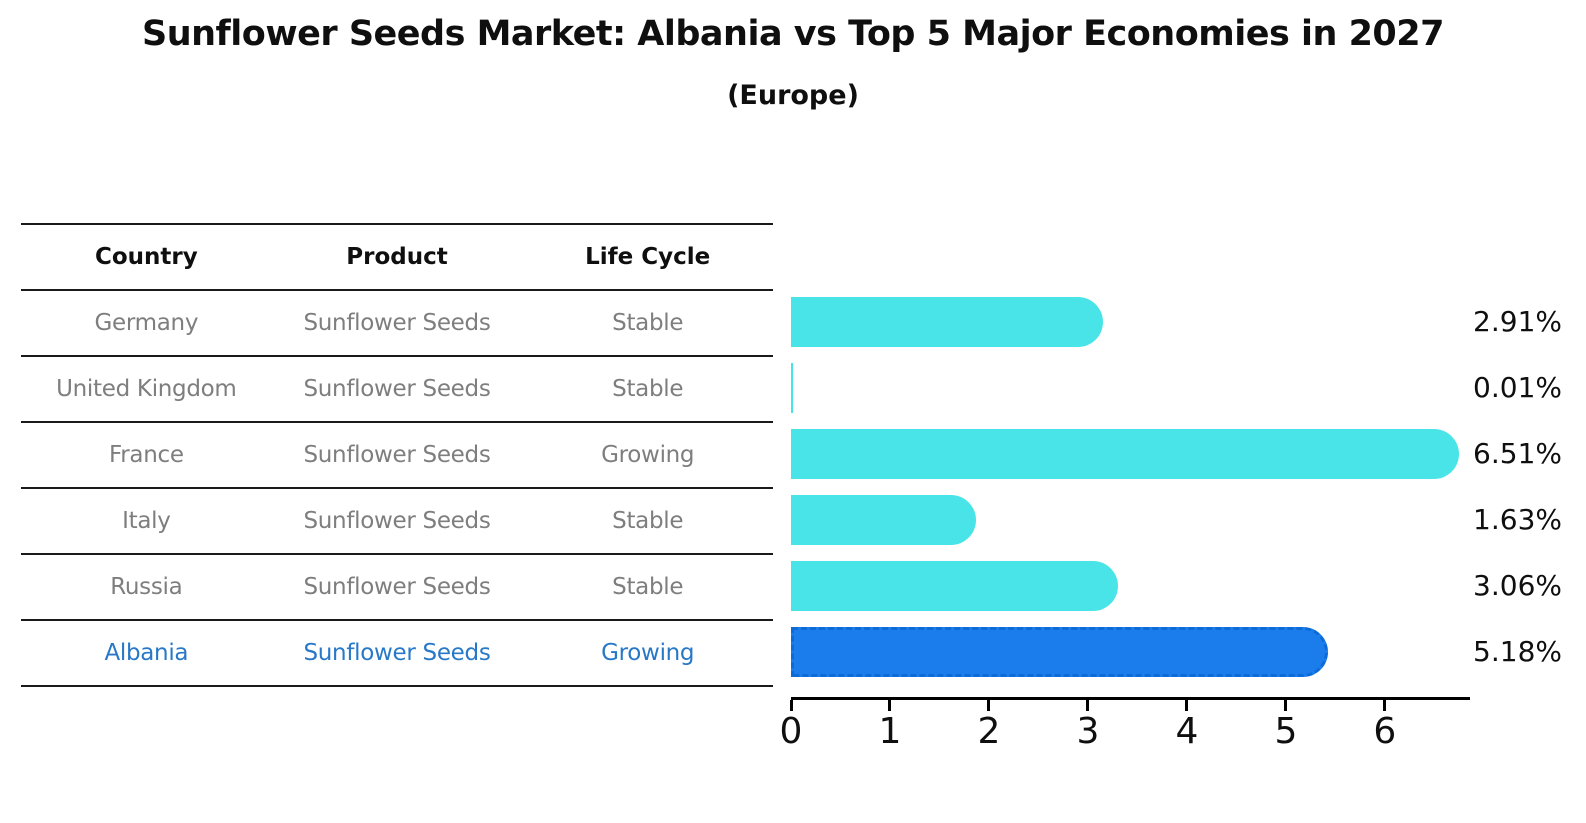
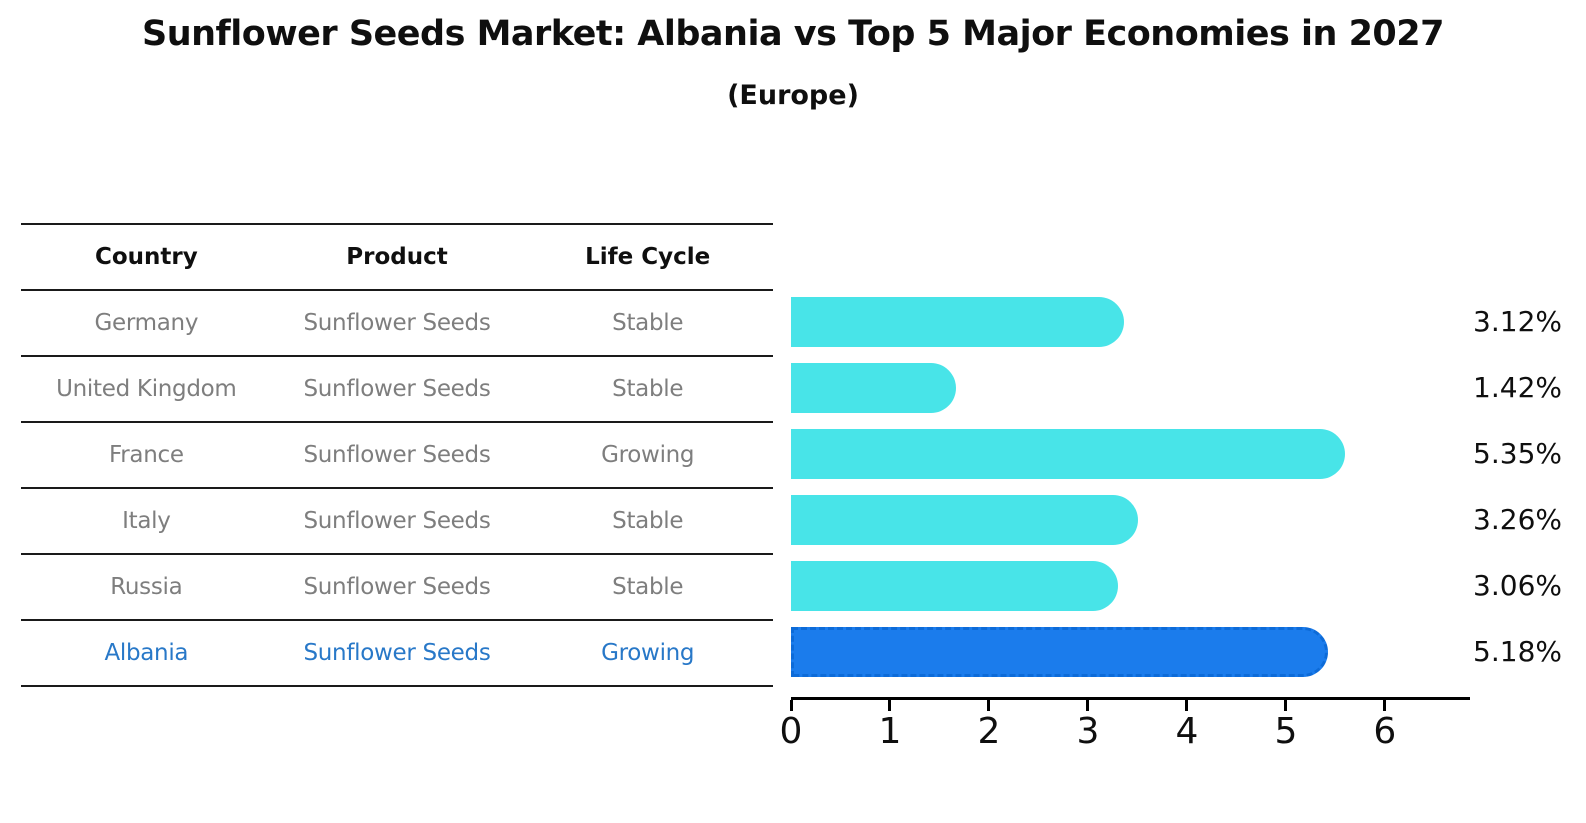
Germany: 2.91% -> 3.12%
United Kingdom: 0.01% -> 1.42%
France: 6.51% -> 5.35%
Italy: 1.63% -> 3.26%
